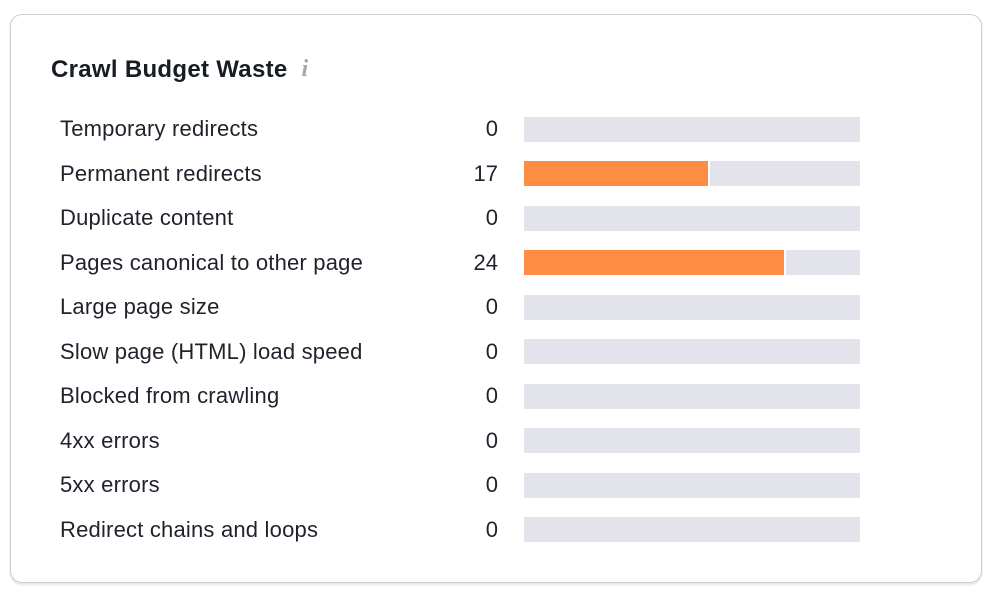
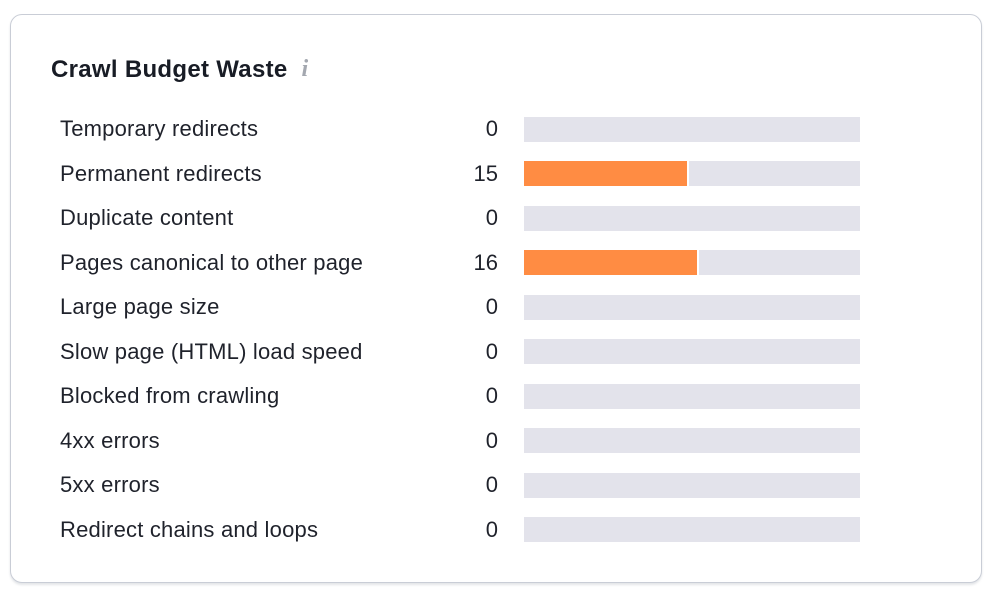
Permanent redirects: 17 -> 15
Pages canonical to other page: 24 -> 16
